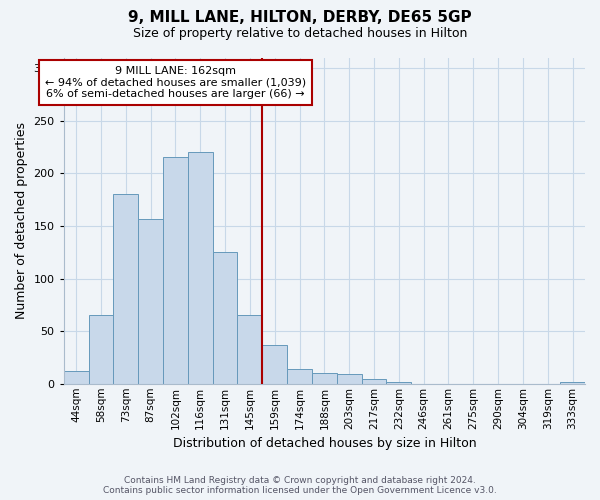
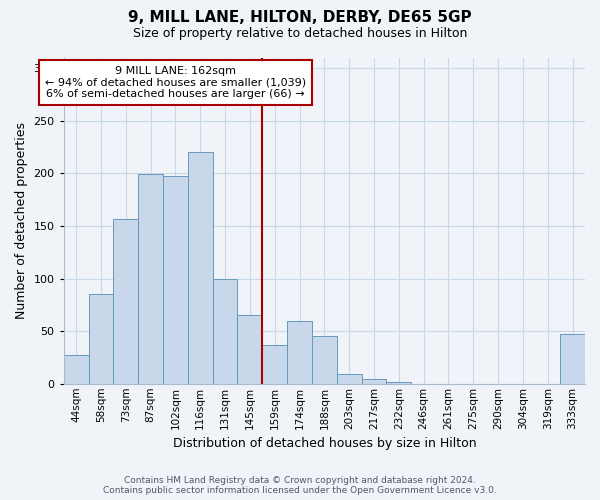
44sqm: 12 -> 27
58sqm: 65 -> 85
73sqm: 180 -> 157
87sqm: 157 -> 199
102sqm: 215 -> 197
131sqm: 125 -> 100
174sqm: 14 -> 60
188sqm: 10 -> 45
333sqm: 2 -> 47
